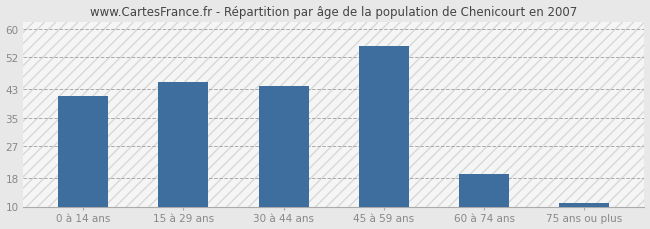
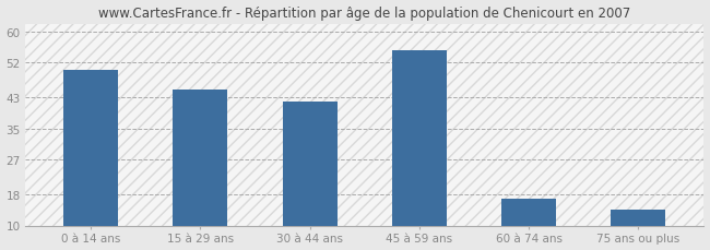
0 à 14 ans: 41 -> 50
30 à 44 ans: 44 -> 42
60 à 74 ans: 19 -> 17
75 ans ou plus: 11 -> 14
